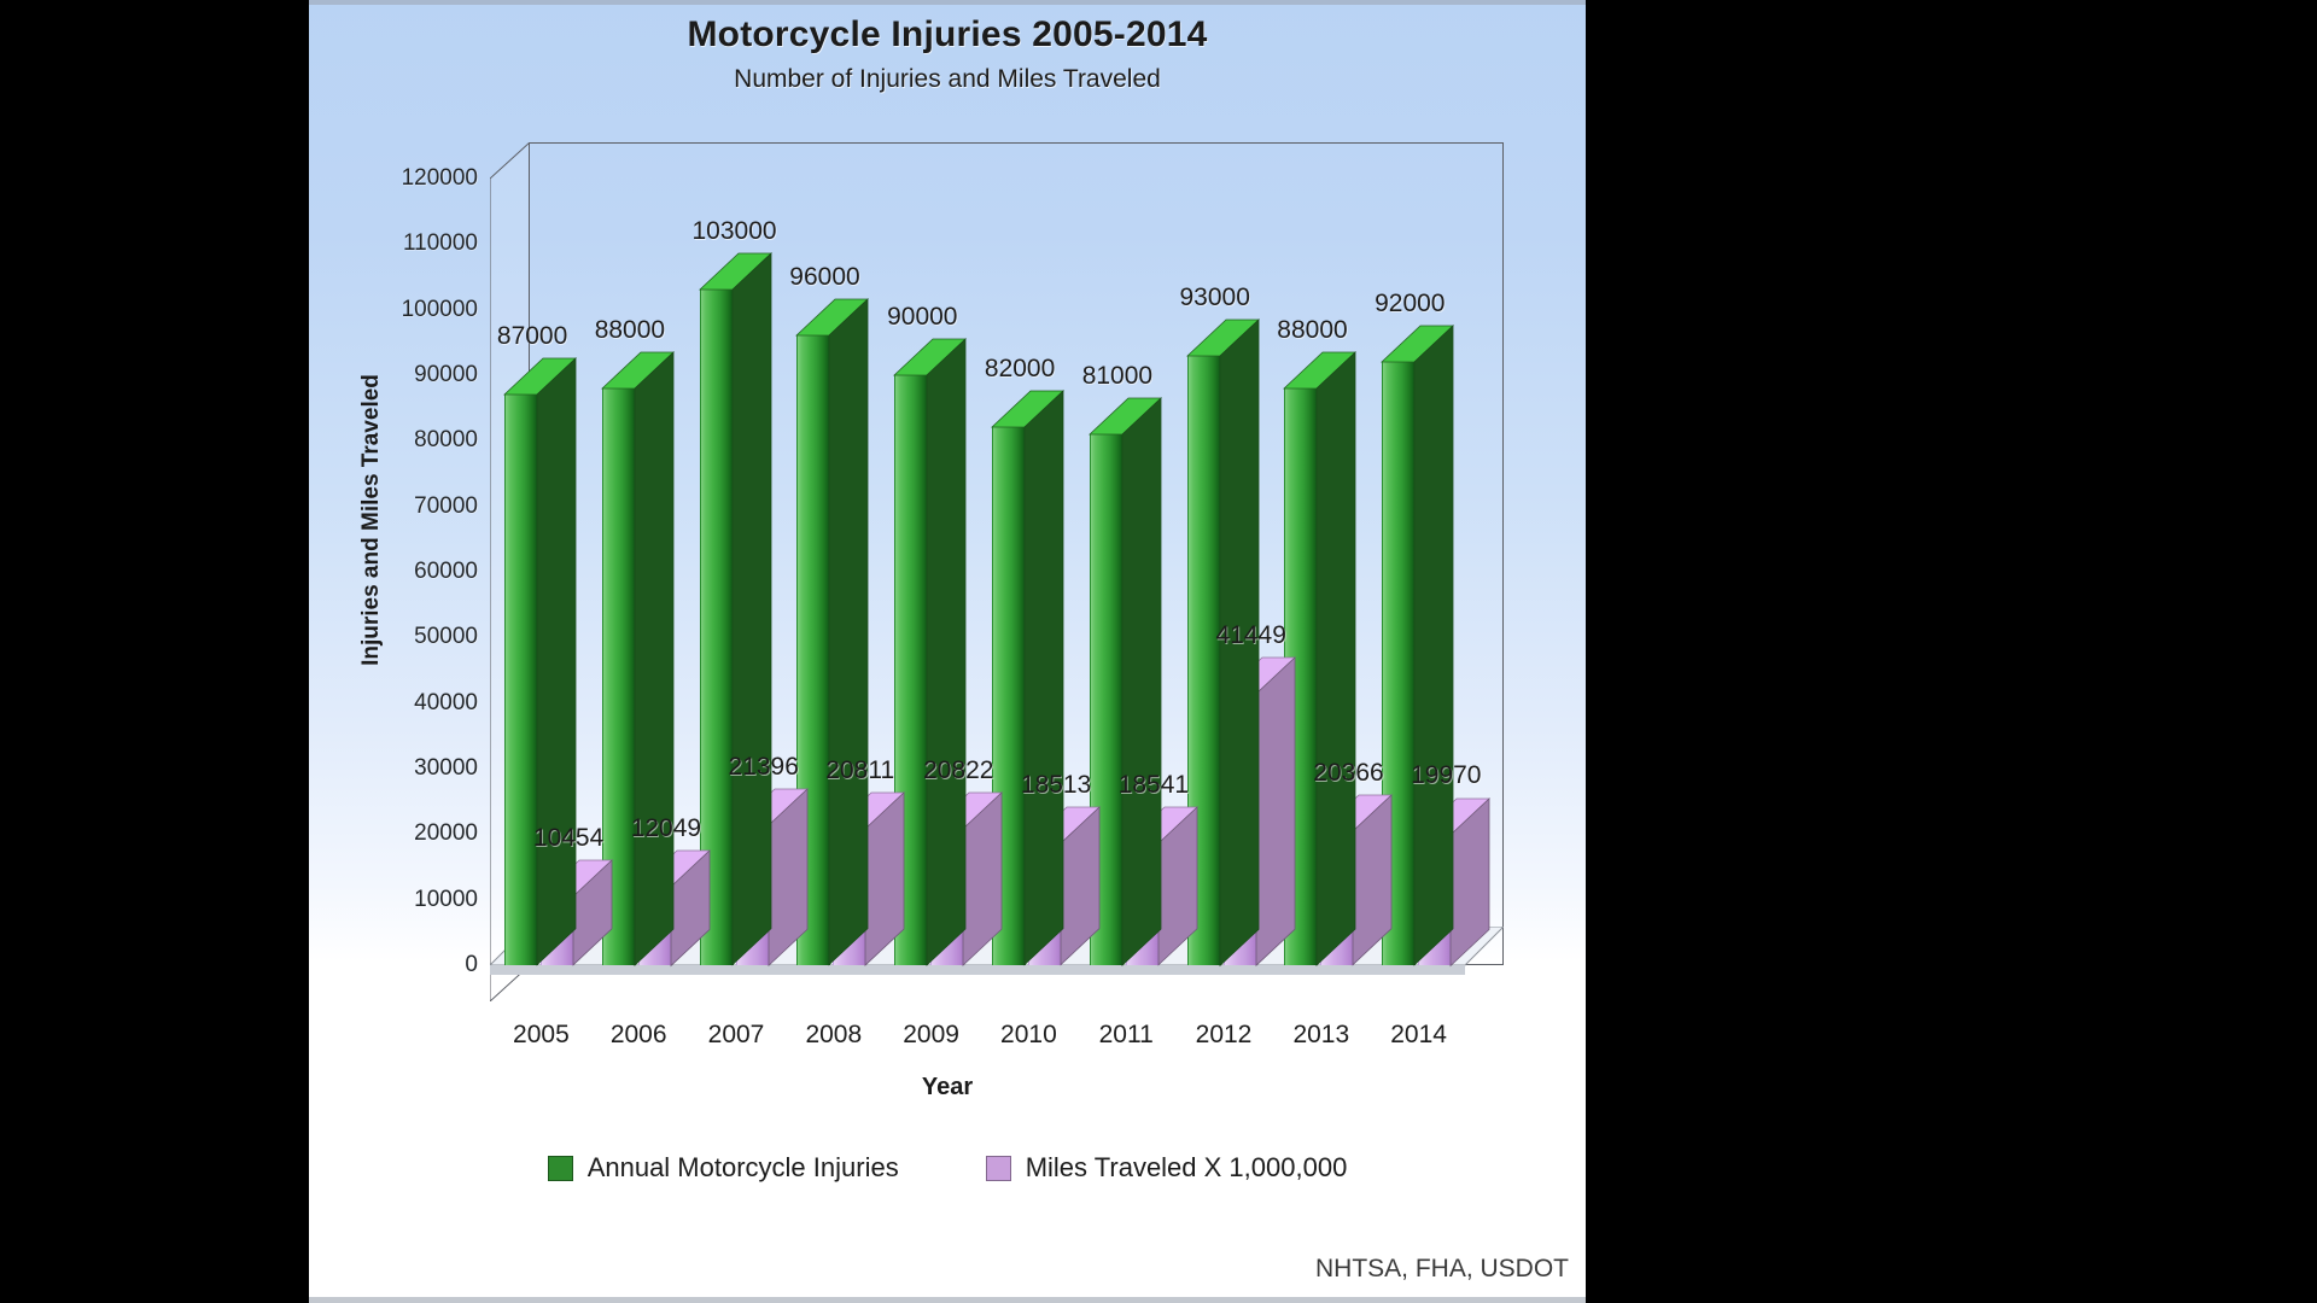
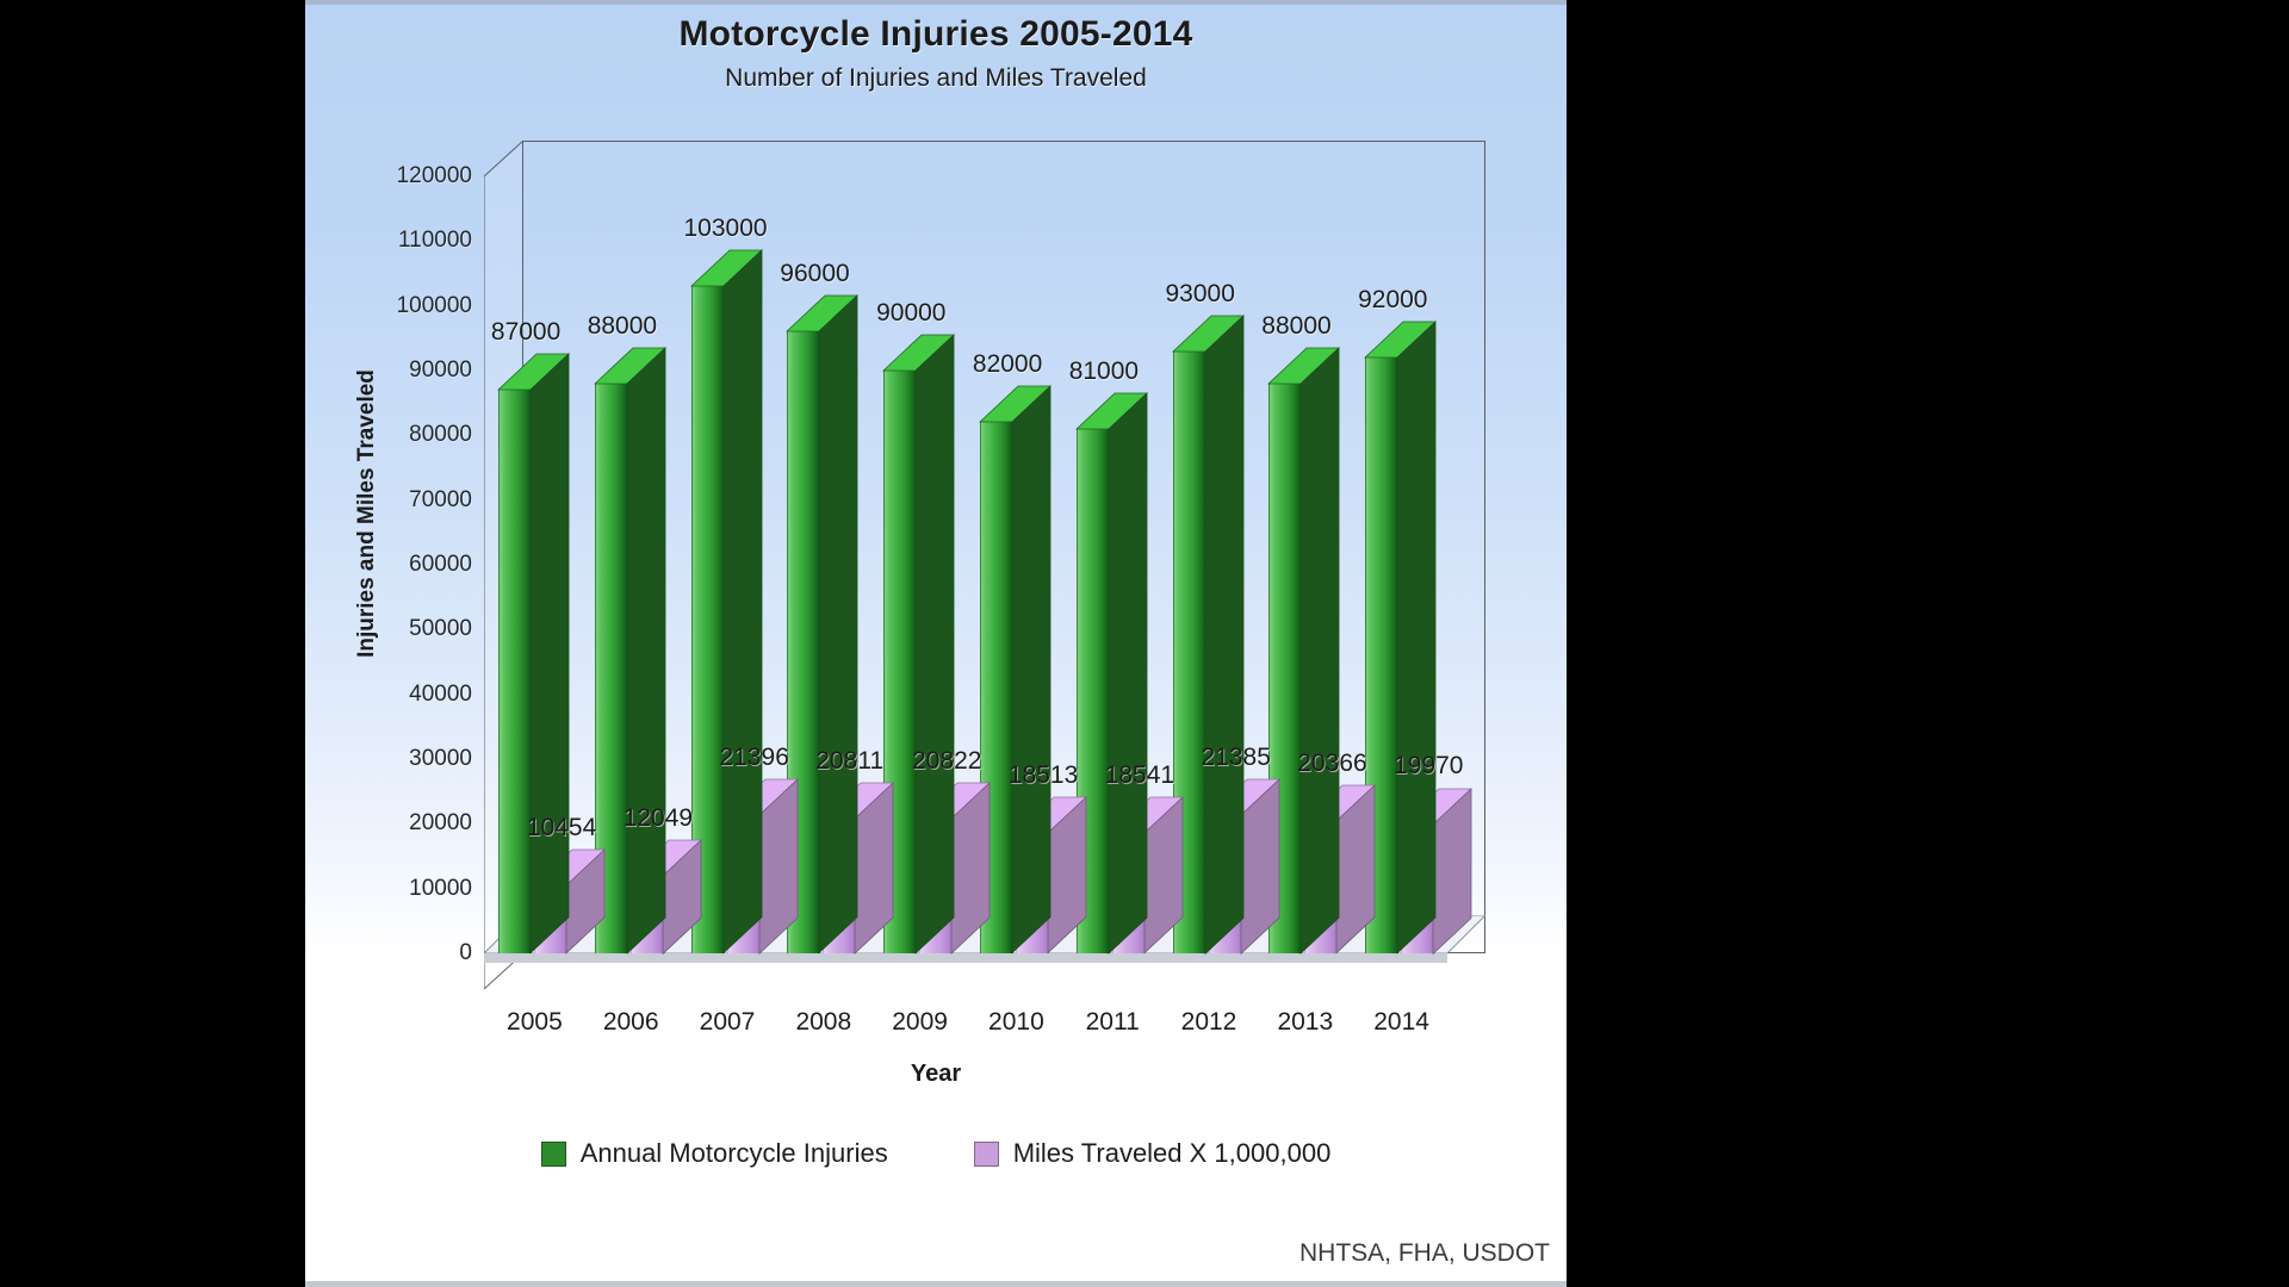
Miles Traveled X 1,000,000/2012: 41449 -> 21385
